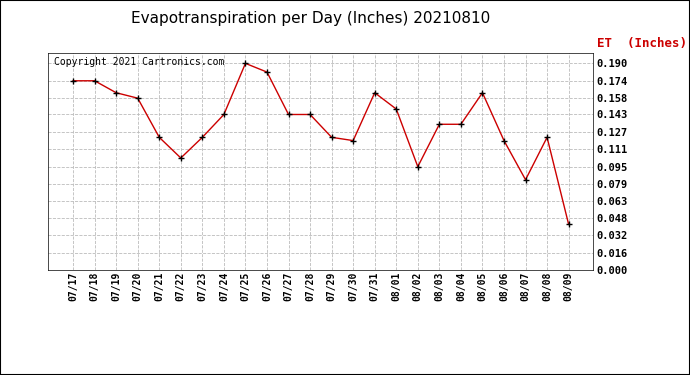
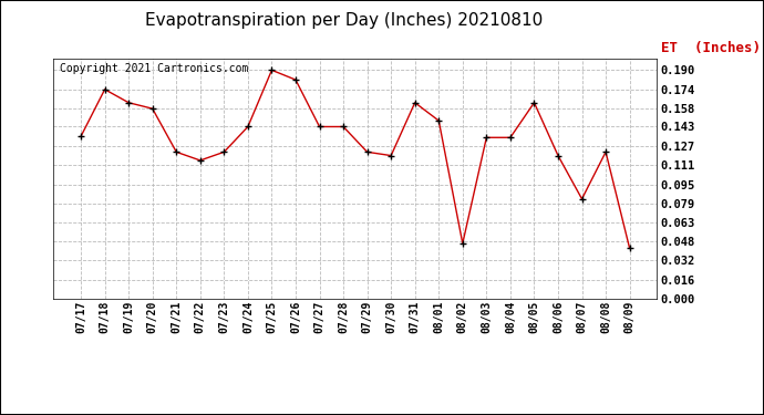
07/17: 0.174 -> 0.135
07/22: 0.103 -> 0.115
08/02: 0.095 -> 0.046
